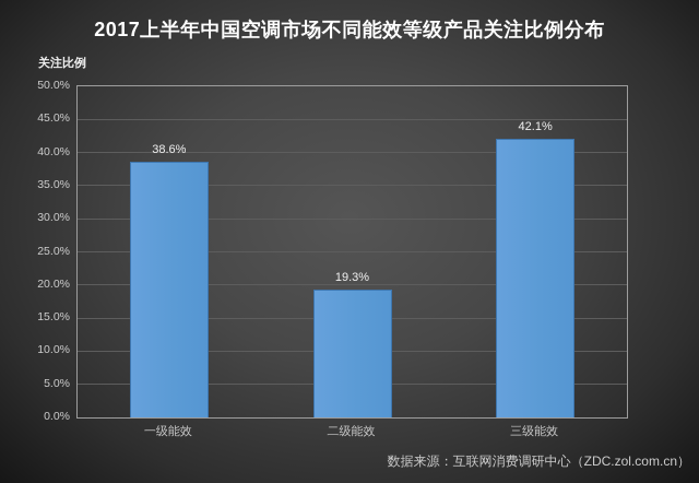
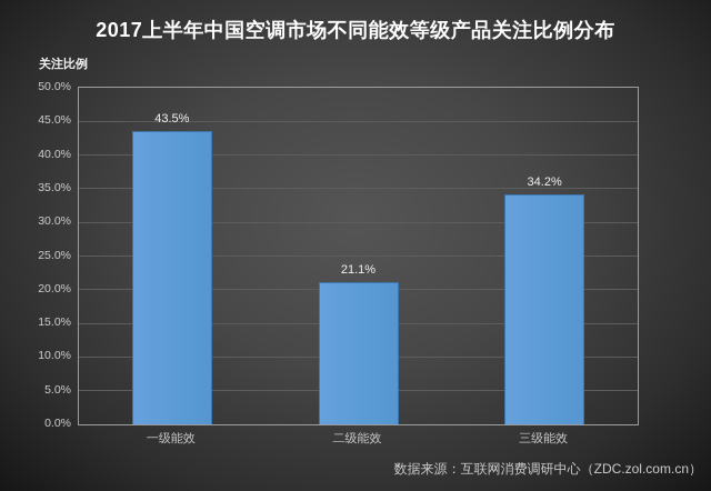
一级能效: 38.6% -> 43.5%
二级能效: 19.3% -> 21.1%
三级能效: 42.1% -> 34.2%
